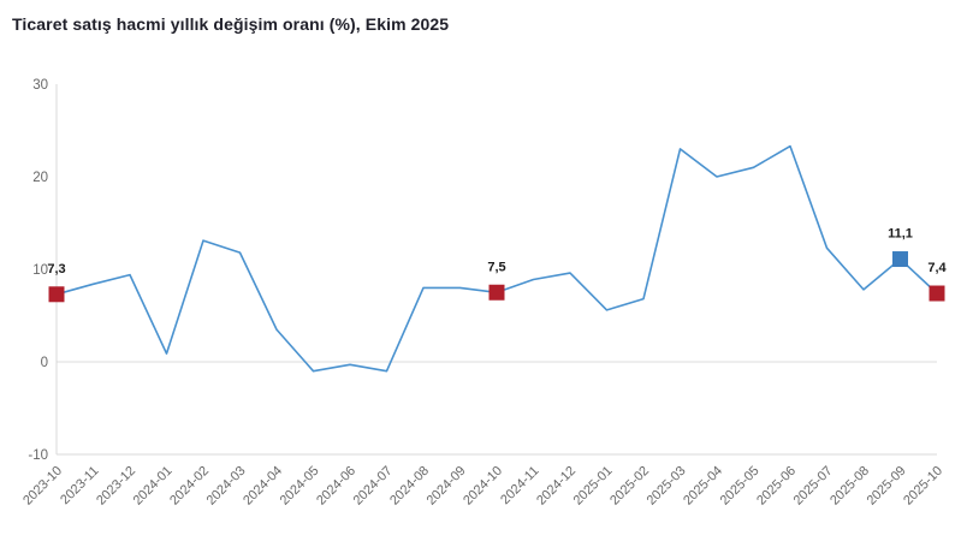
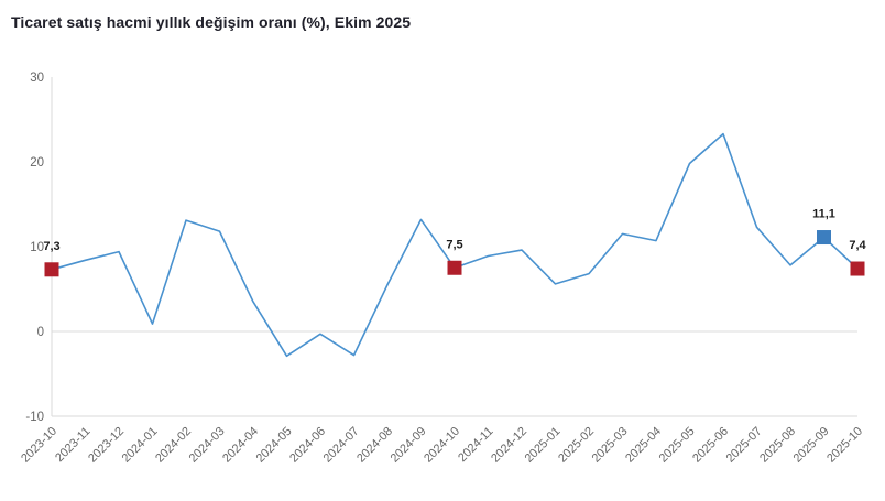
2024-05: -1 -> -3
2024-07: -1 -> -3
2024-08: 8 -> 6
2024-09: 8 -> 13
2025-03: 23 -> 12
2025-04: 20 -> 11
2025-05: 21 -> 20
